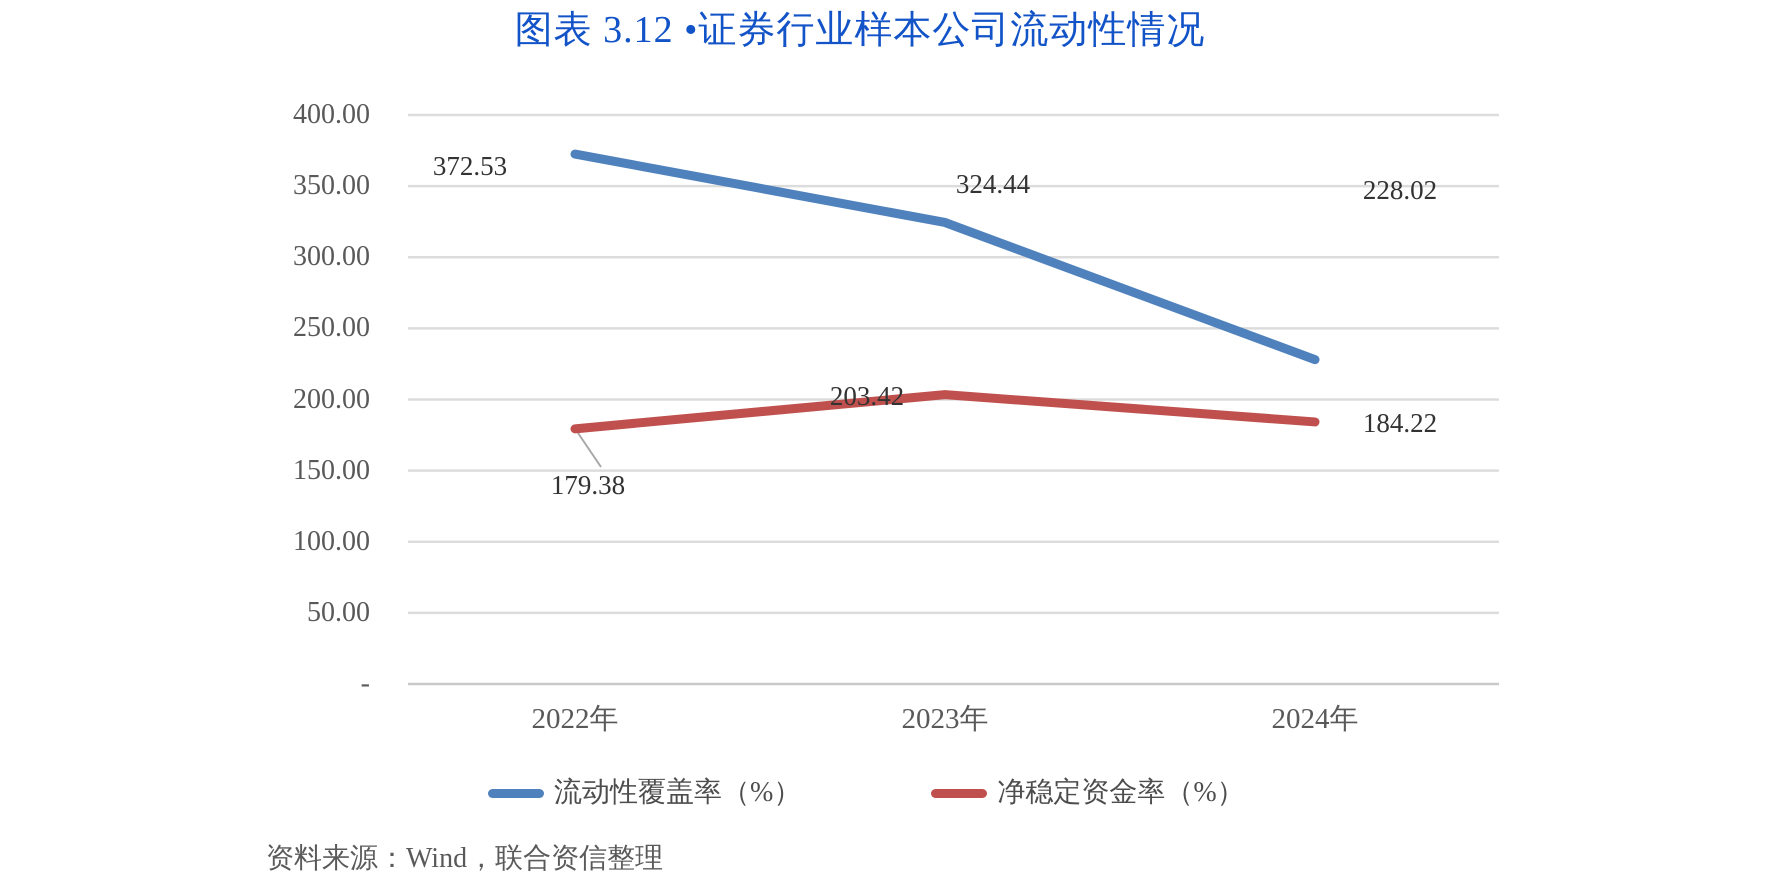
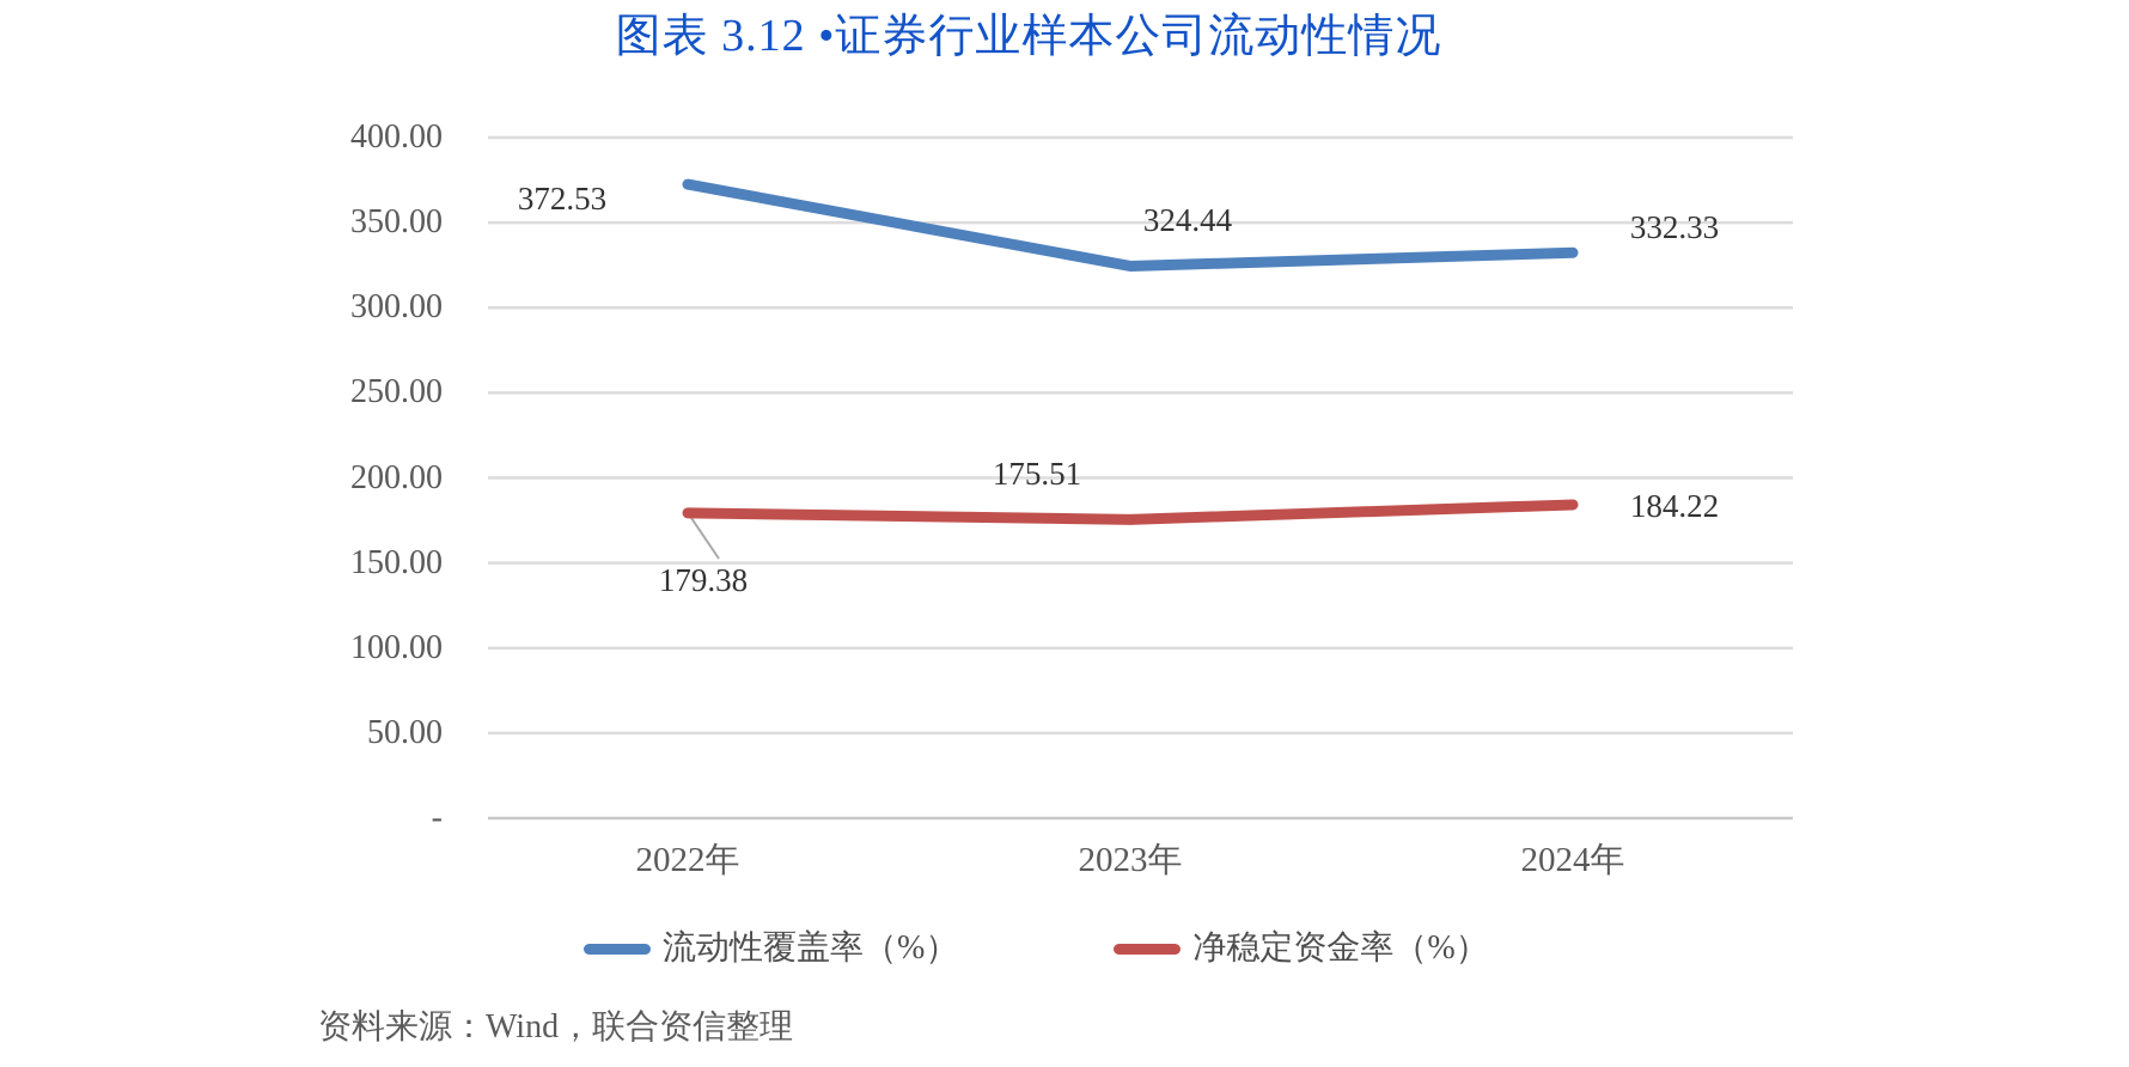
净稳定资金率（%）/2023年: 203.42 -> 175.51
流动性覆盖率（%）/2024年: 228.02 -> 332.33
